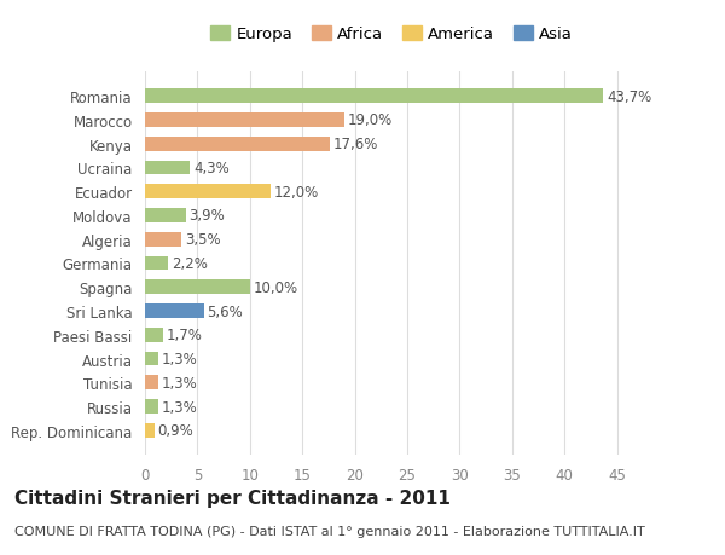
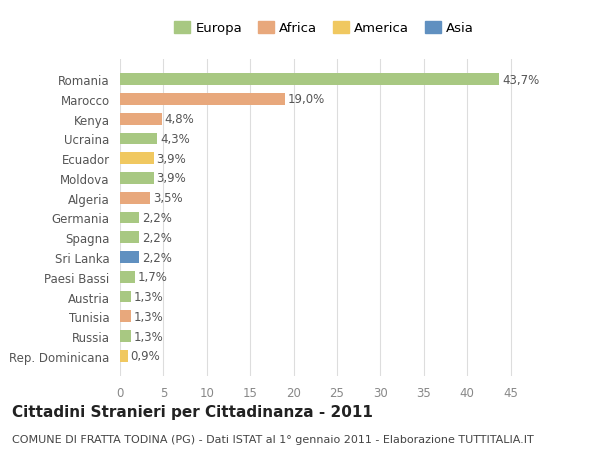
Kenya: 17,6% -> 4,8%
Ecuador: 12,0% -> 3,9%
Spagna: 10,0% -> 2,2%
Sri Lanka: 5,6% -> 2,2%
